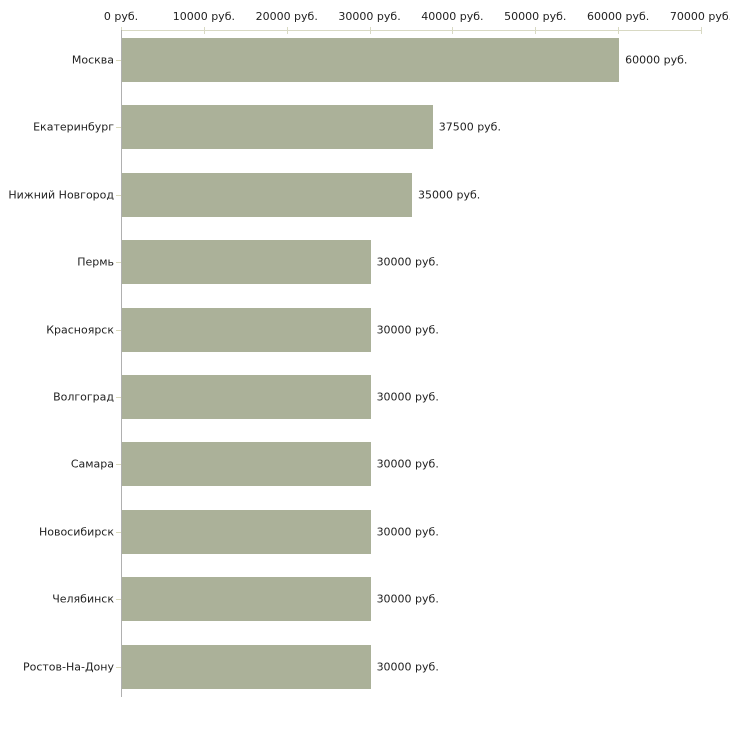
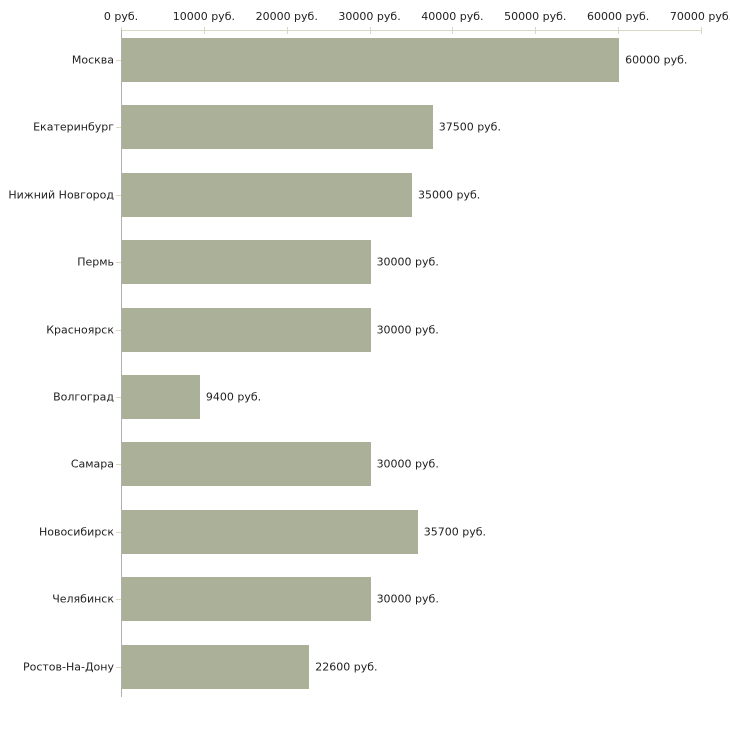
Волгоград: 30000 -> 9400
Новосибирск: 30000 -> 35700
Ростов-На-Дону: 30000 -> 22600
